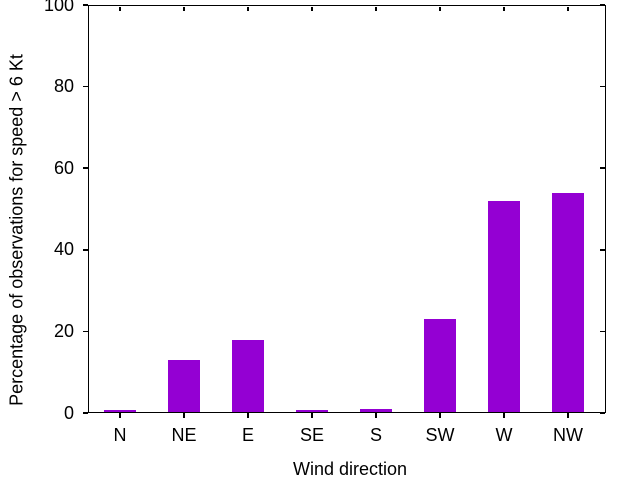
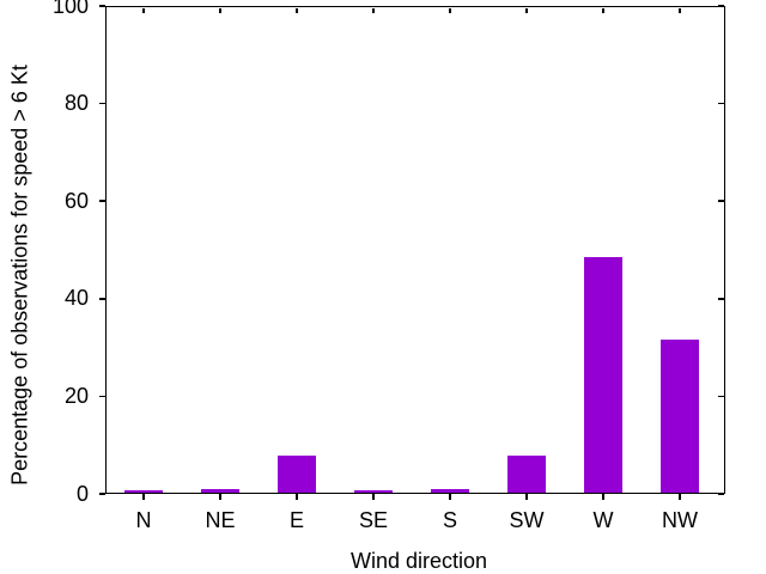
NE: 13 -> 1
E: 18 -> 8
SW: 23 -> 8
W: 52 -> 48
NW: 54 -> 32
